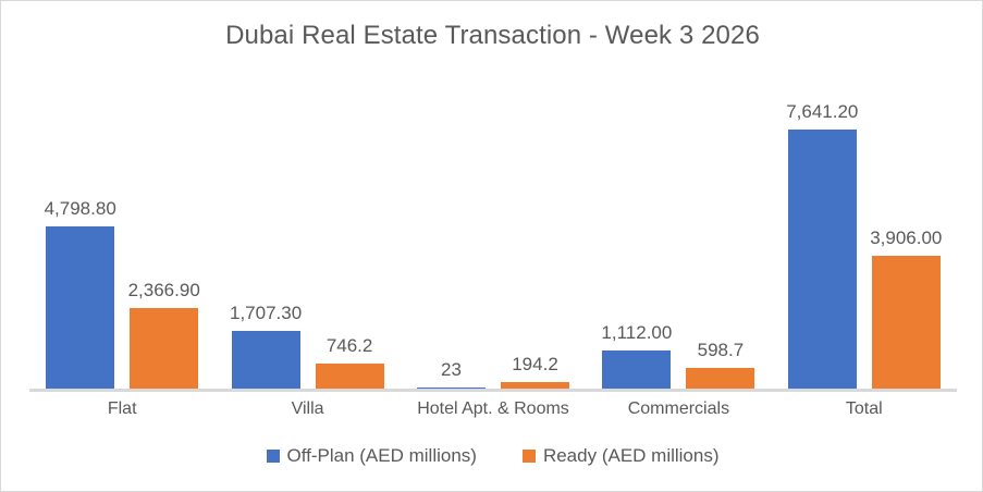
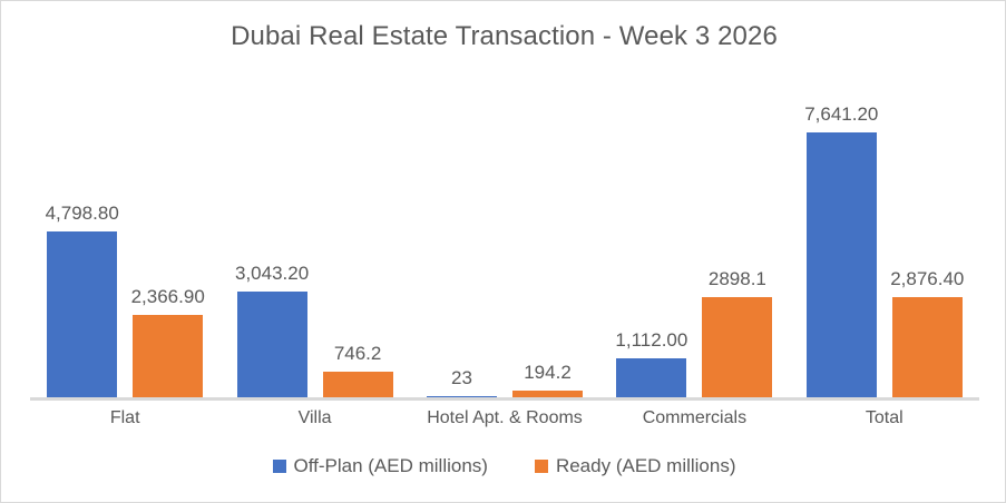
Off-Plan (AED millions)/Villa: 1,707.30 -> 3,043.20
Ready (AED millions)/Commercials: 598.7 -> 2898.1
Ready (AED millions)/Total: 3,906.00 -> 2,876.40
